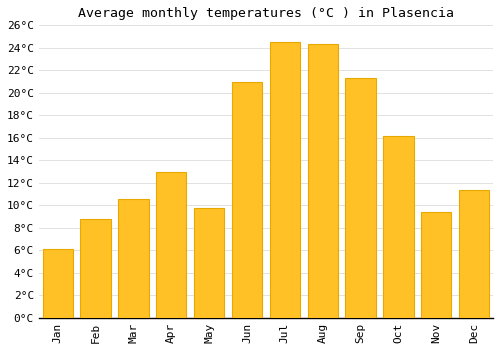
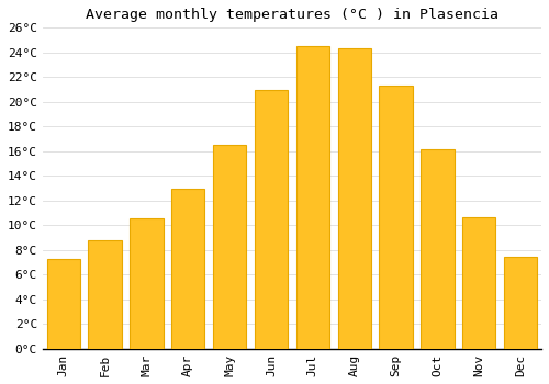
Jan: 6.1°C -> 7.3°C
May: 9.8°C -> 16.5°C
Nov: 9.4°C -> 10.7°C
Dec: 11.4°C -> 7.5°C
